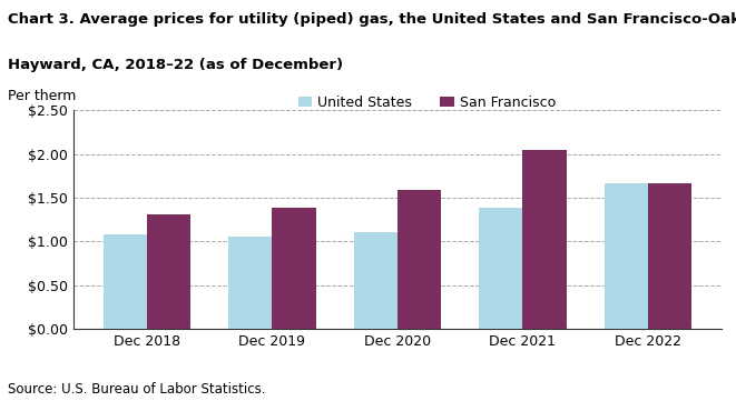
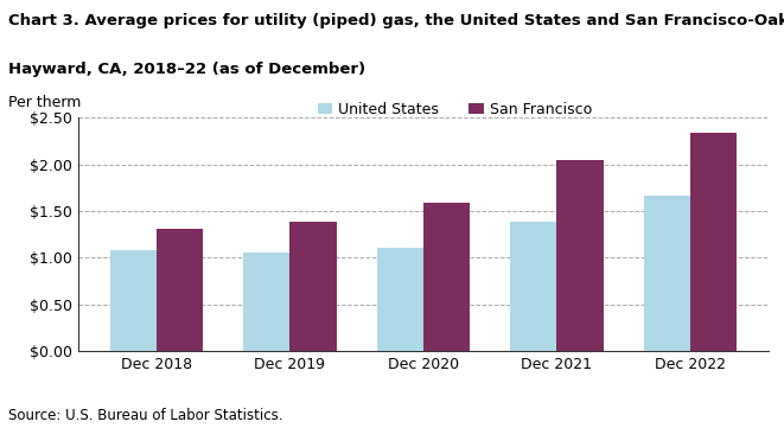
San Francisco/Dec 2022: $1.66 -> $2.34
